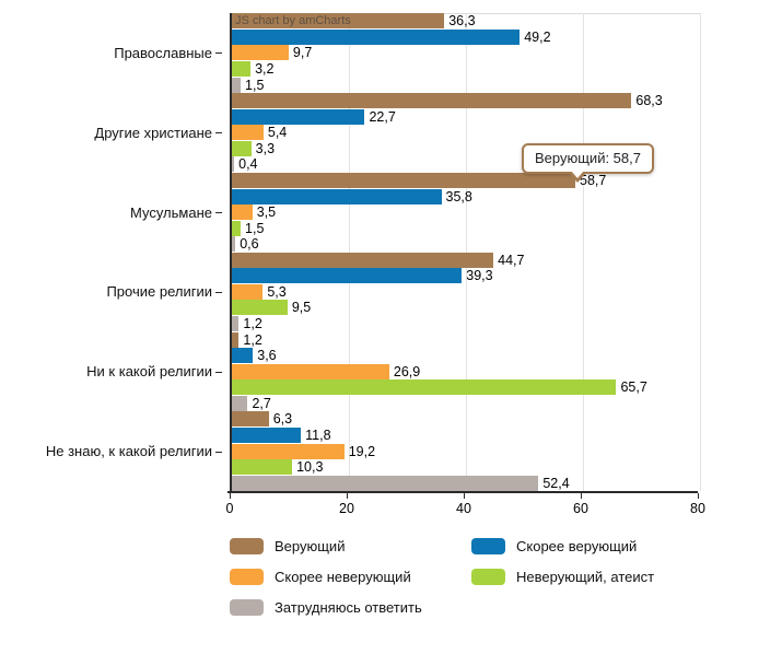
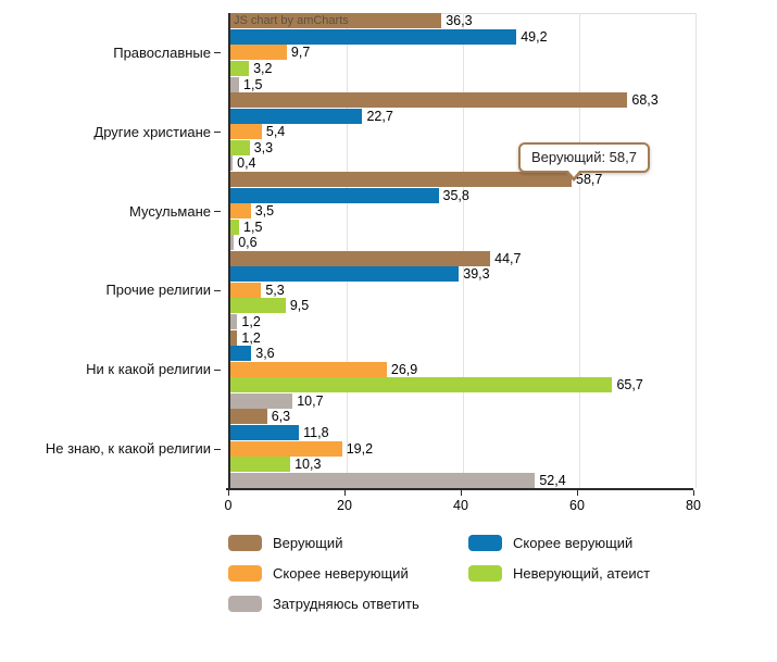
Затрудняюсь ответить/Ни к какой религии: 2,7 -> 10,7
